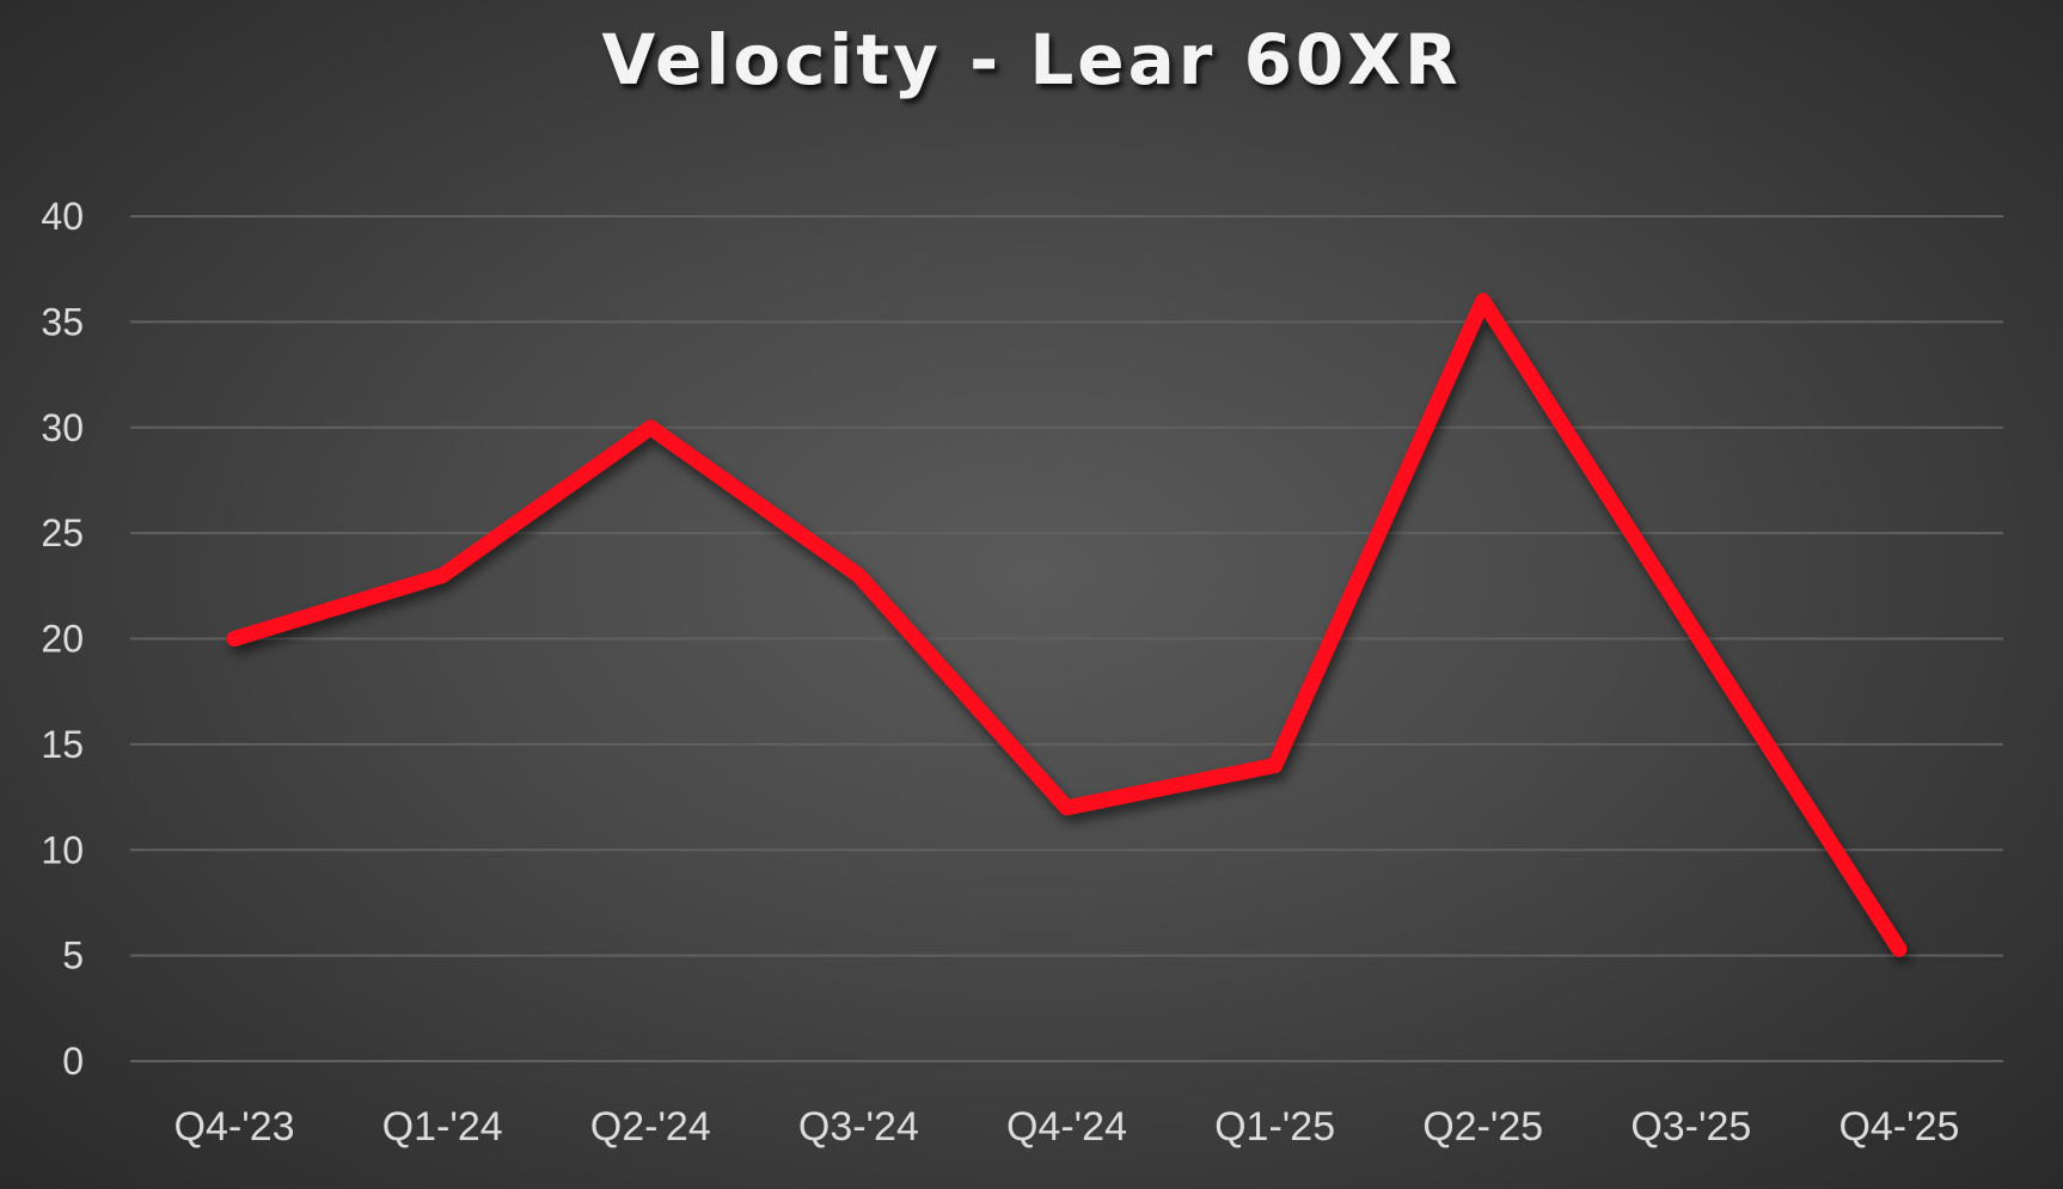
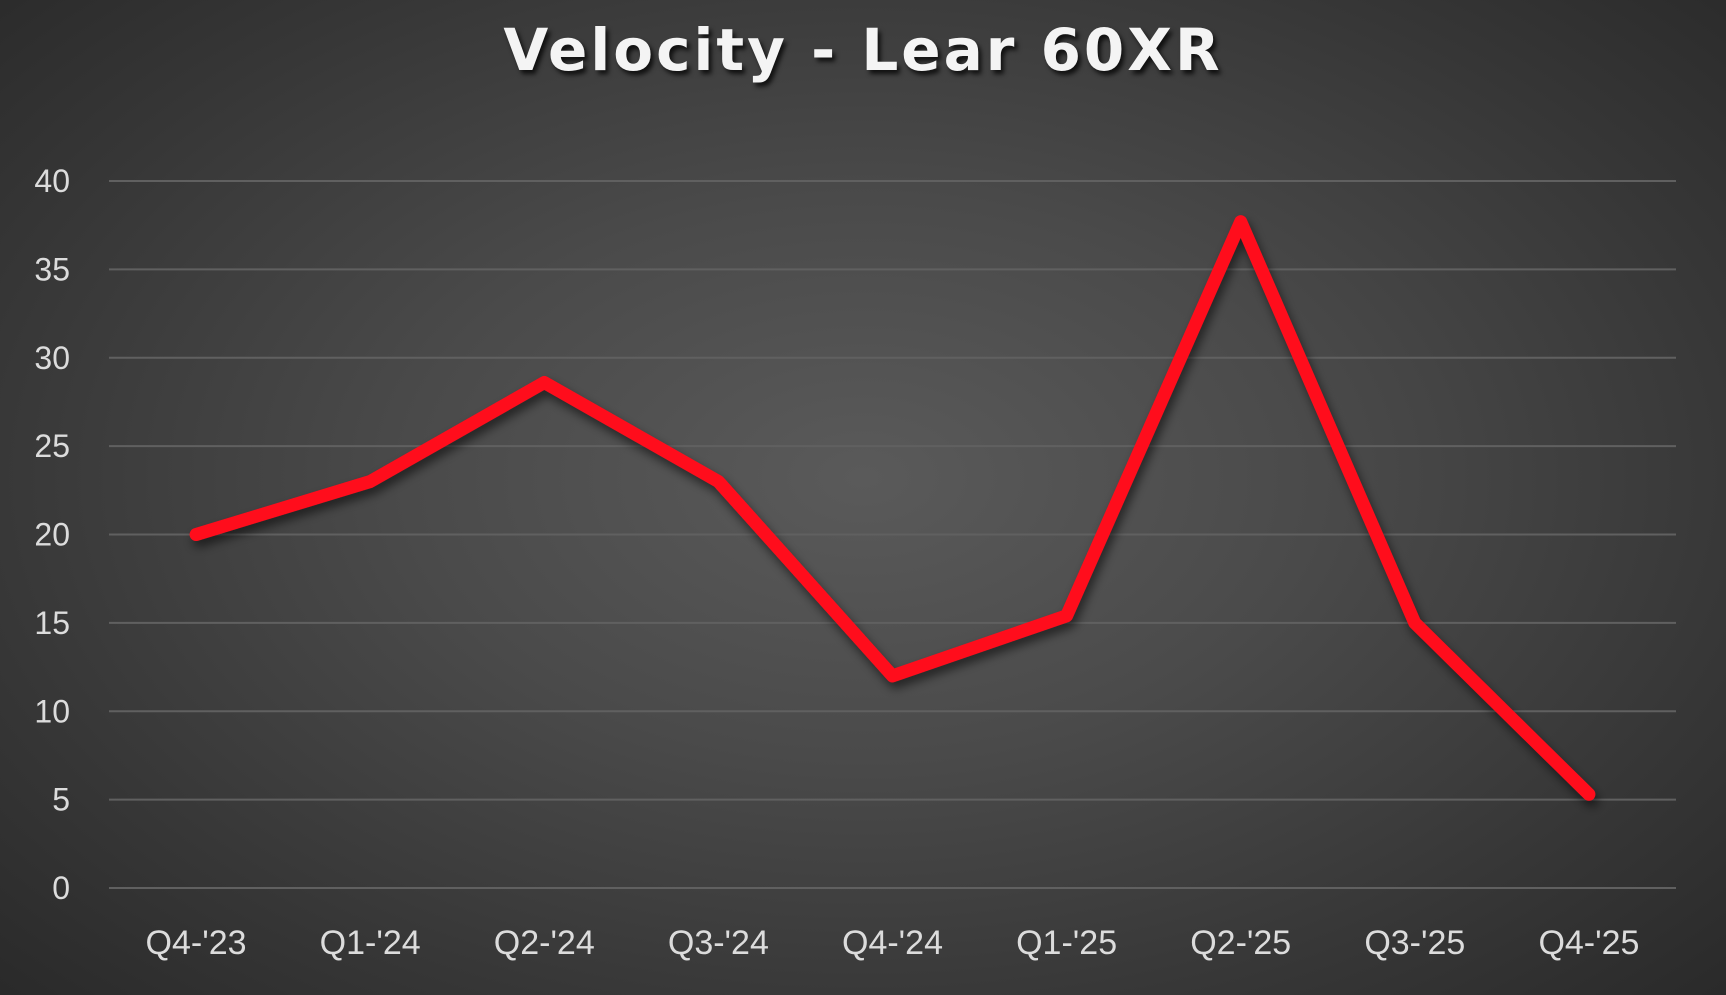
Q2-'24: 30.0 -> 28.6
Q1-'25: 14.0 -> 15.4
Q2-'25: 36.0 -> 37.7
Q3-'25: 20.6 -> 15.0
